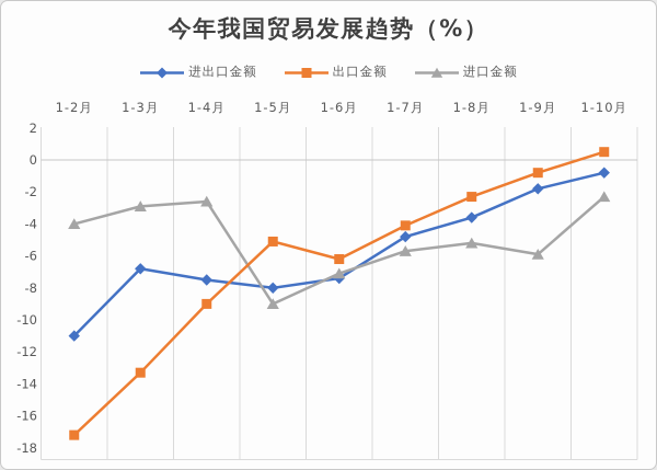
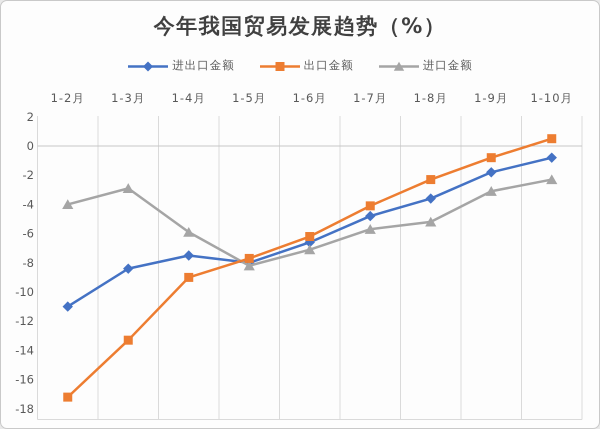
进出口金额/1-3月: -6.8 -> -8.4
进口金额/1-4月: -2.6 -> -5.9
出口金额/1-5月: -5.1 -> -7.7
进口金额/1-5月: -9.0 -> -8.2
进出口金额/1-6月: -7.4 -> -6.6
进口金额/1-9月: -5.9 -> -3.1
